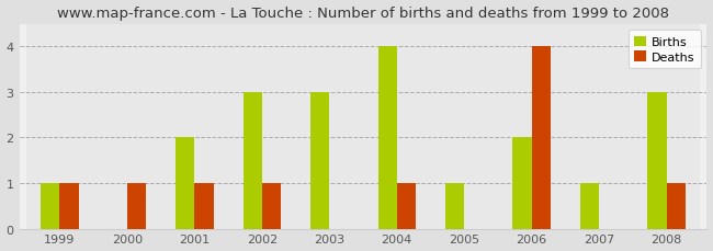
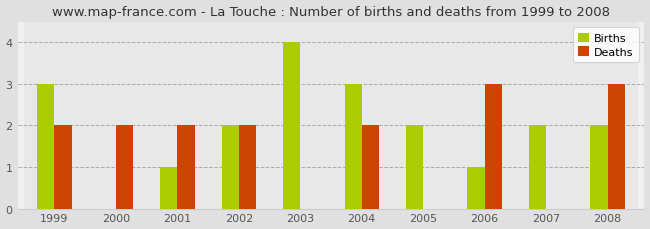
Births/1999: 1 -> 3
Deaths/1999: 1 -> 2
Deaths/2000: 1 -> 2
Births/2001: 2 -> 1
Deaths/2001: 1 -> 2
Births/2002: 3 -> 2
Deaths/2002: 1 -> 2
Births/2003: 3 -> 4
Births/2004: 4 -> 3
Deaths/2004: 1 -> 2
Births/2005: 1 -> 2
Births/2006: 2 -> 1
Deaths/2006: 4 -> 3
Births/2007: 1 -> 2
Births/2008: 3 -> 2
Deaths/2008: 1 -> 3
